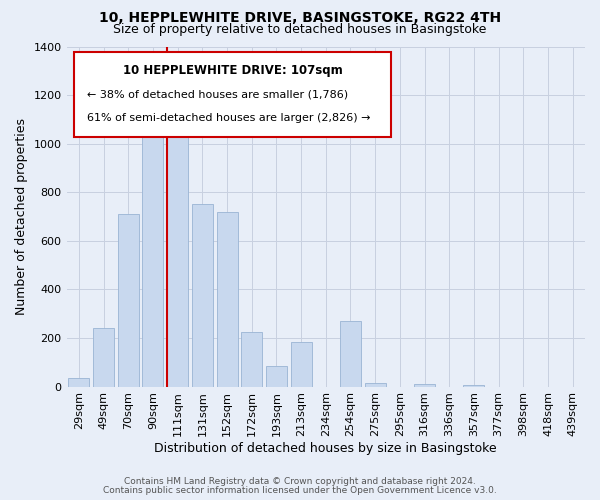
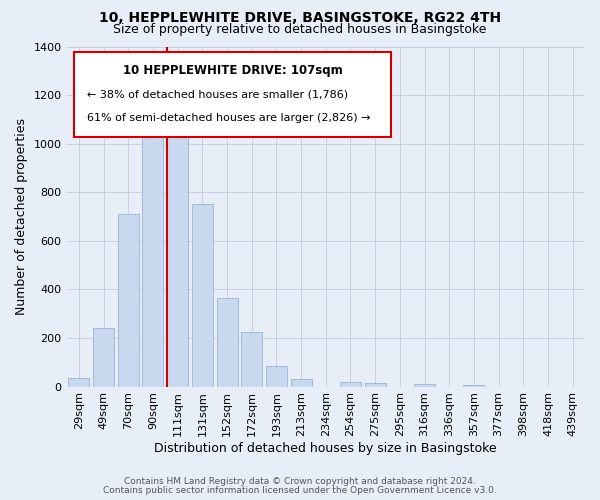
152sqm: 720 -> 365
213sqm: 185 -> 30
254sqm: 270 -> 20
